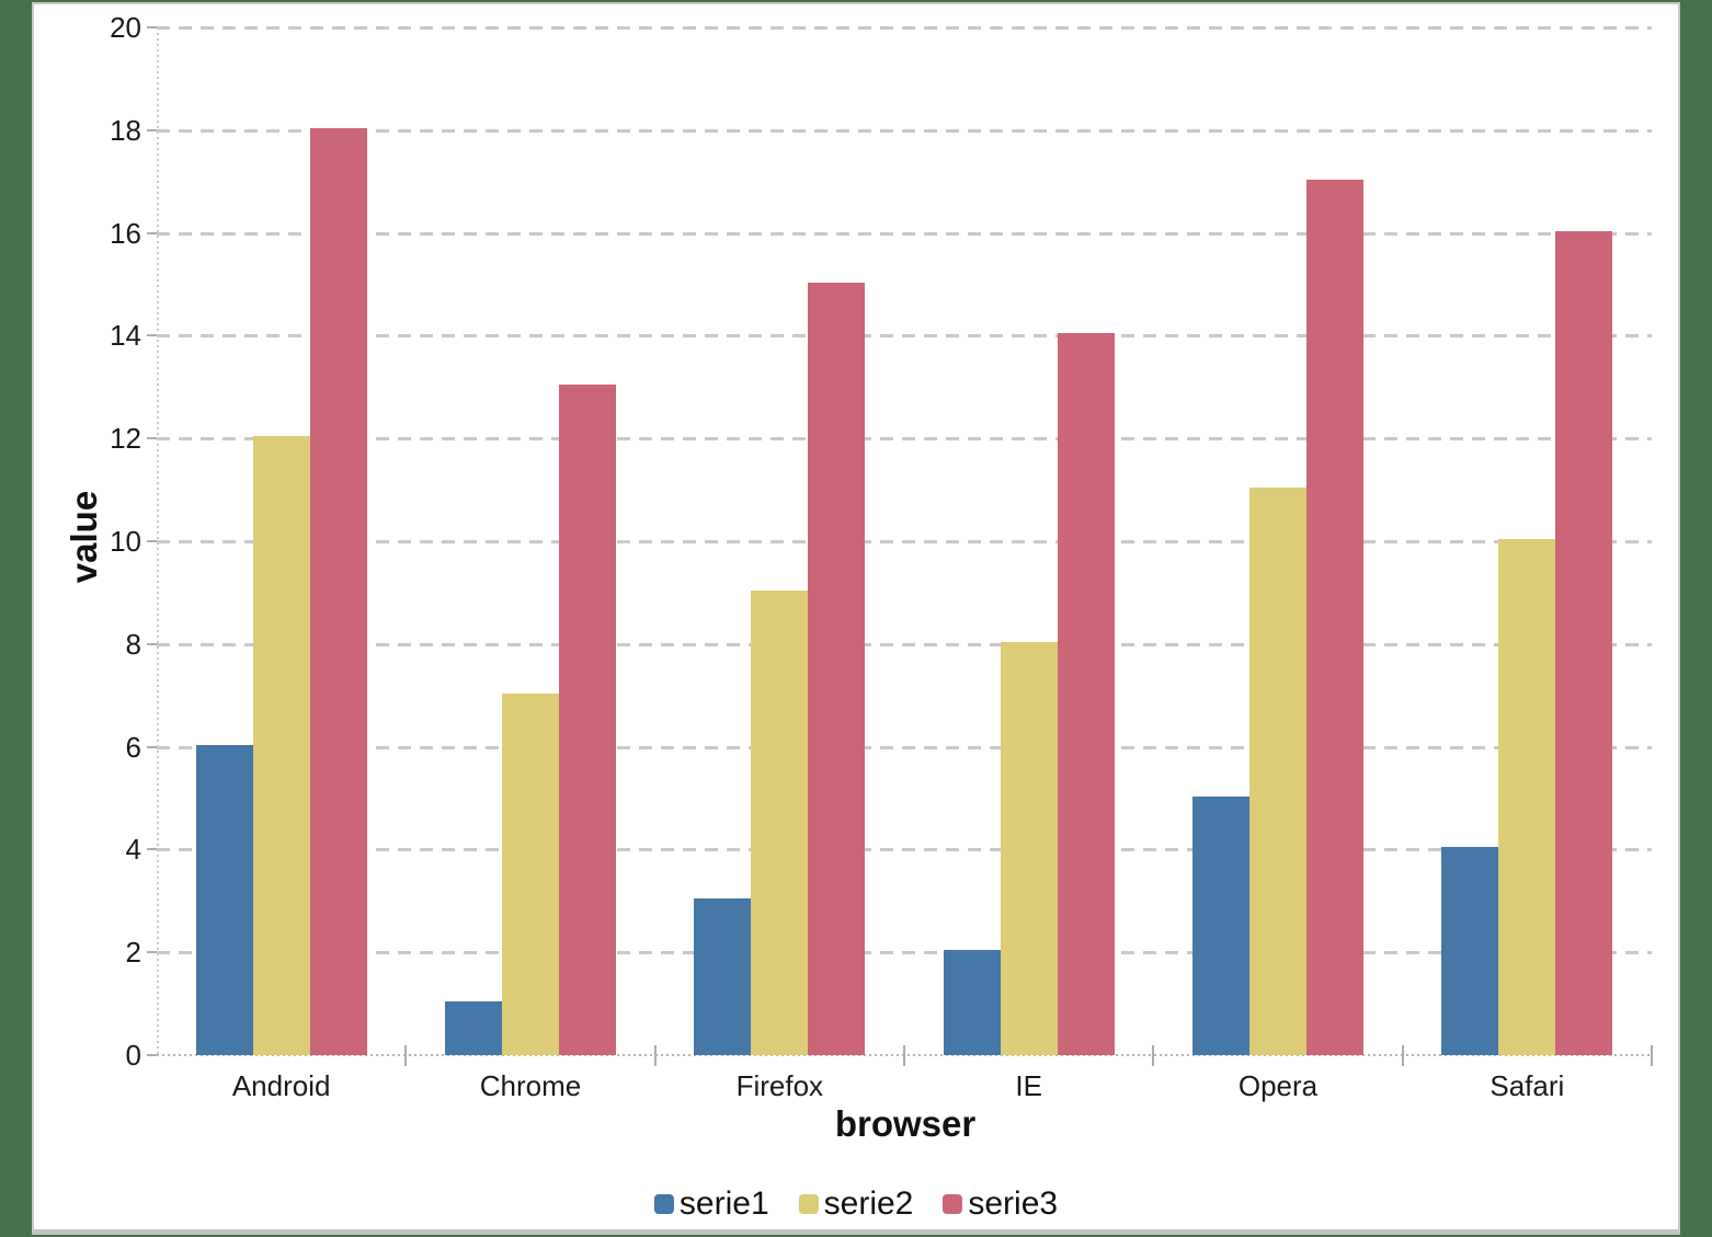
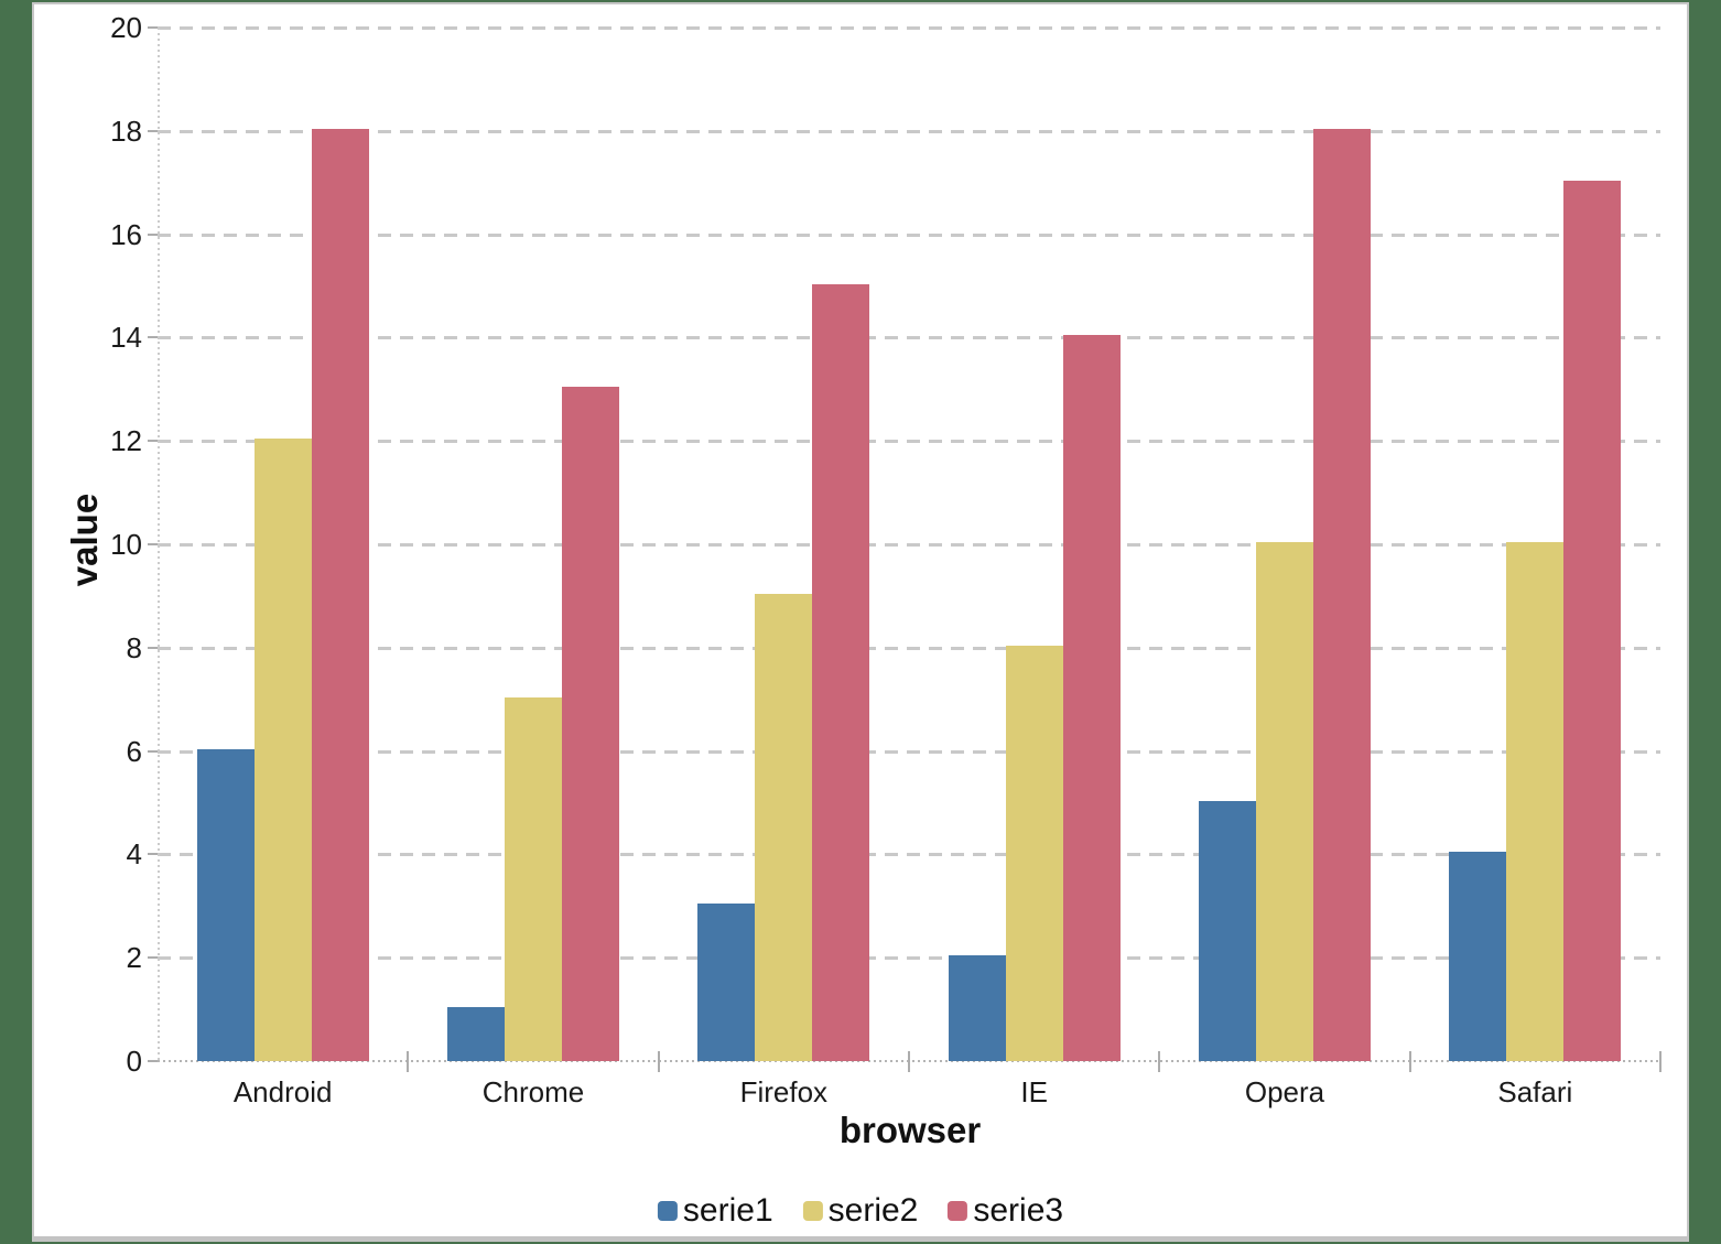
serie2/Opera: 11 -> 10
serie3/Opera: 17 -> 18
serie3/Safari: 16 -> 17
